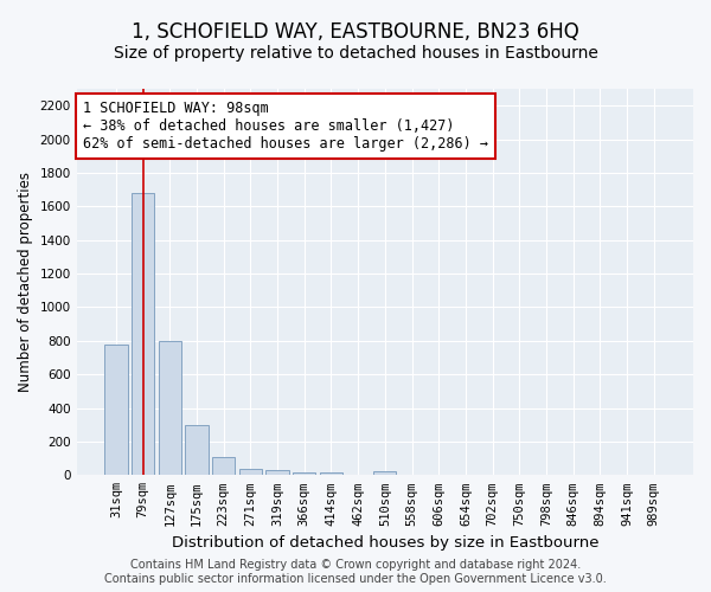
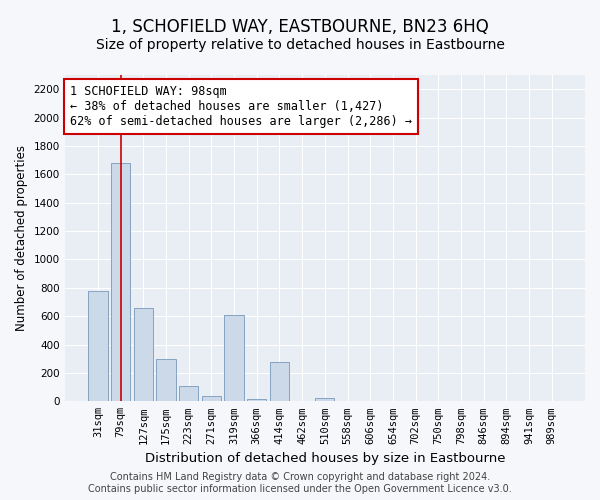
127sqm: 800 -> 660
319sqm: 30 -> 610
414sqm: 20 -> 280
